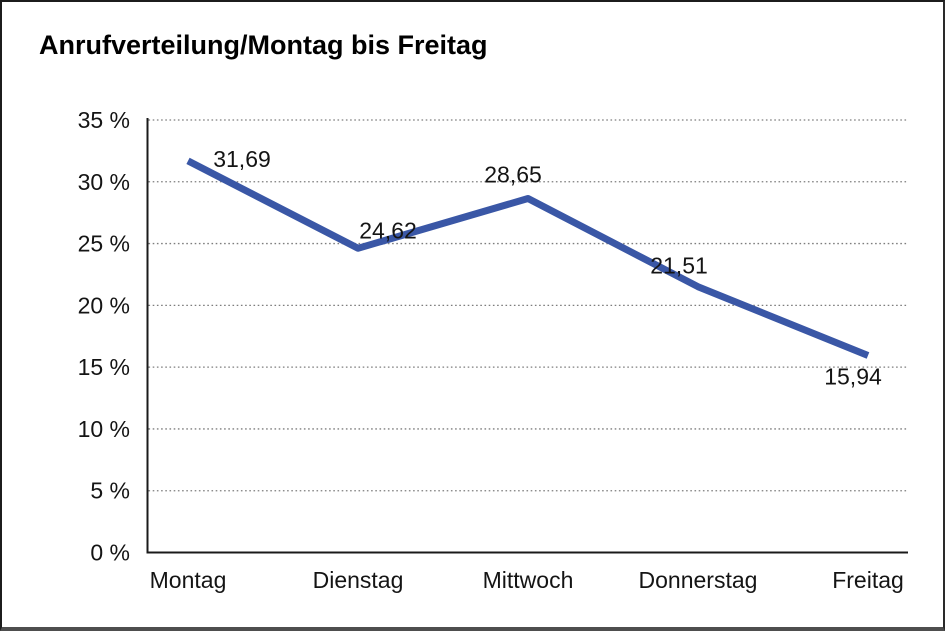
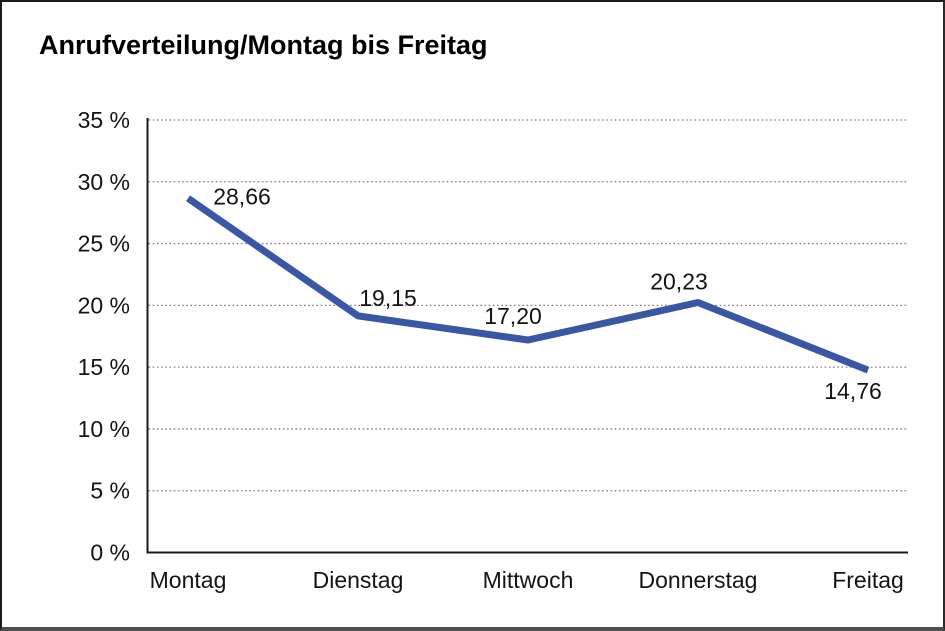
Montag: 31,69 -> 28,66
Dienstag: 24,62 -> 19,15
Mittwoch: 28,65 -> 17,20
Donnerstag: 21,51 -> 20,23
Freitag: 15,94 -> 14,76
